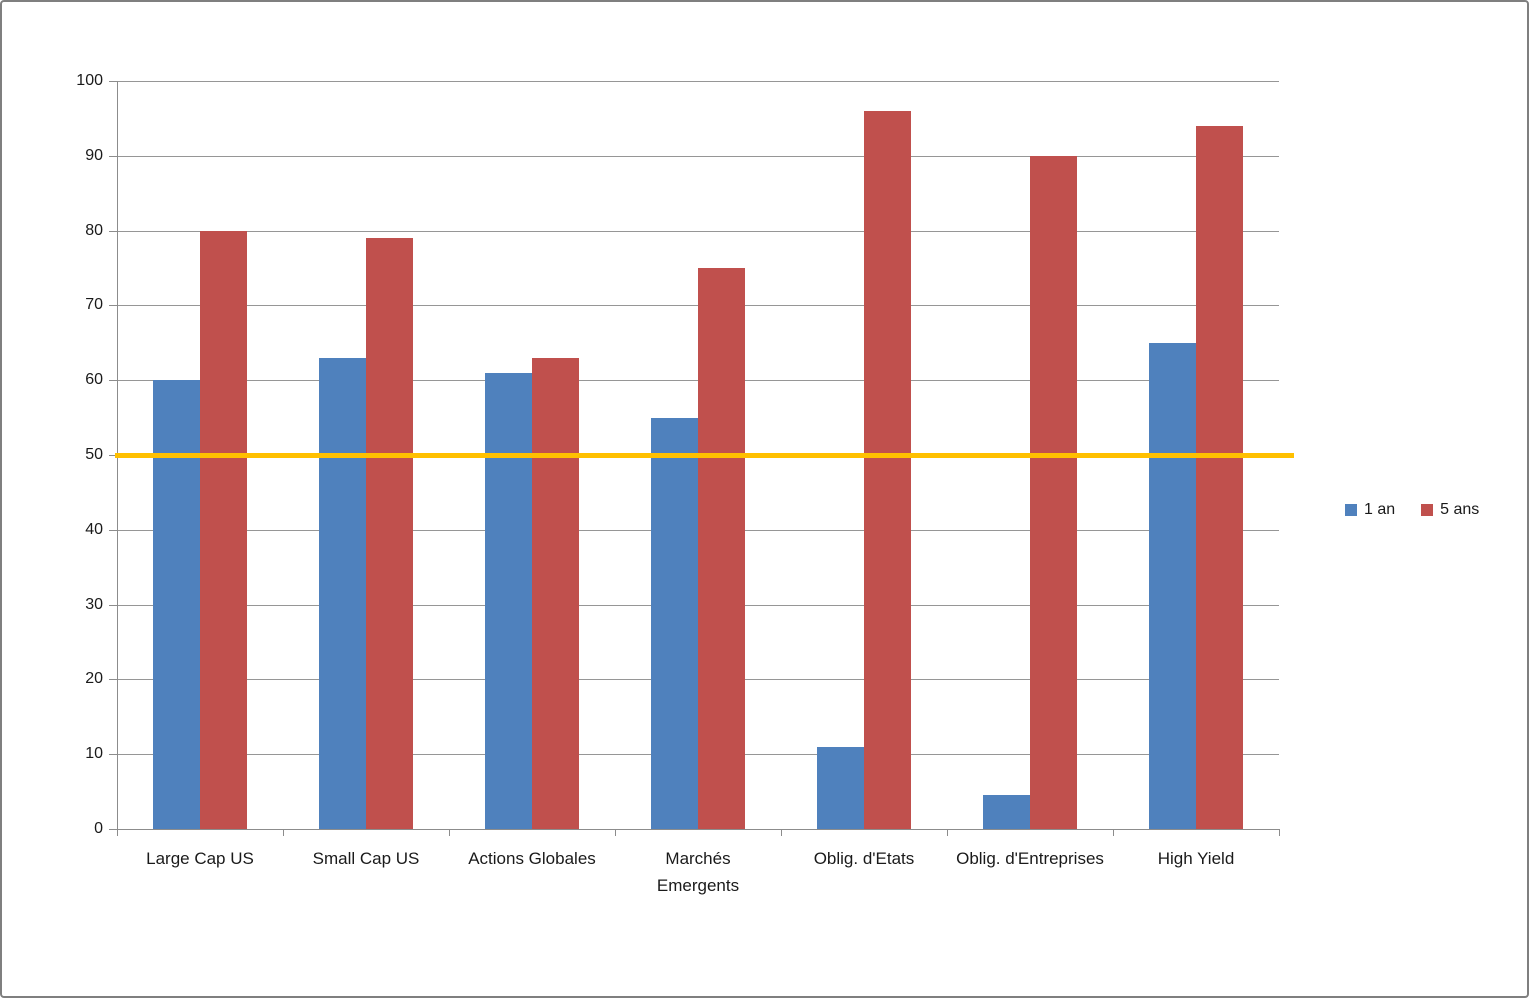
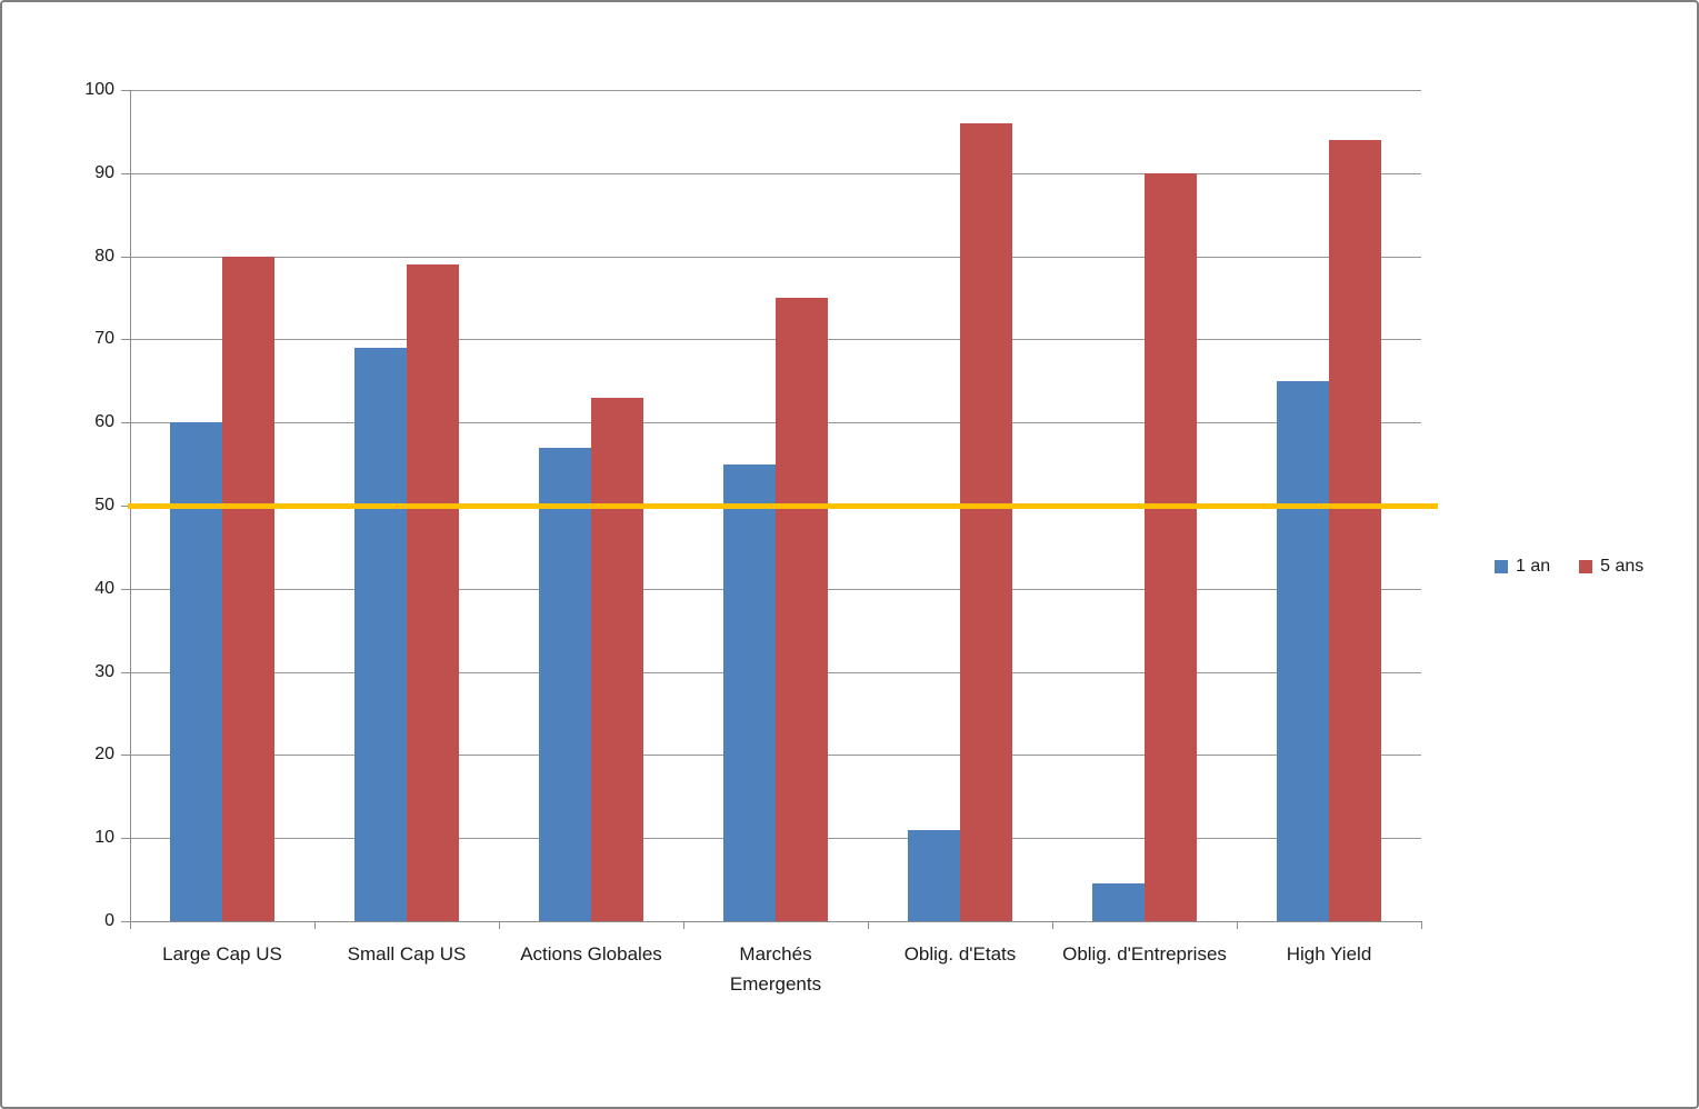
1 an/Small Cap US: 63 -> 69
1 an/Actions Globales: 61 -> 57
